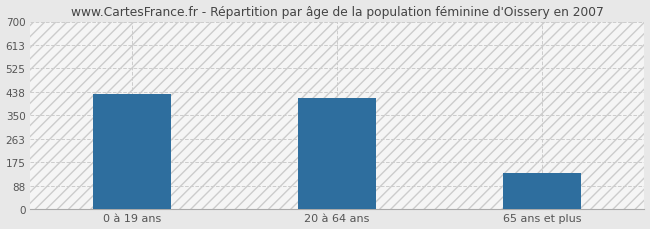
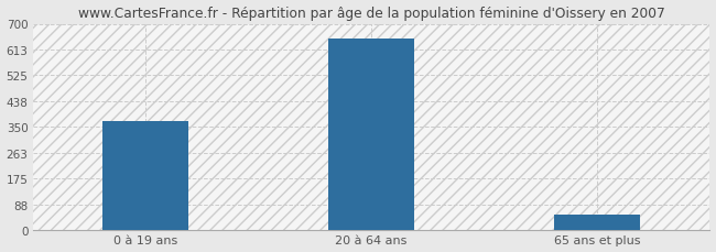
0 à 19 ans: 430 -> 370
20 à 64 ans: 415 -> 650
65 ans et plus: 135 -> 55
